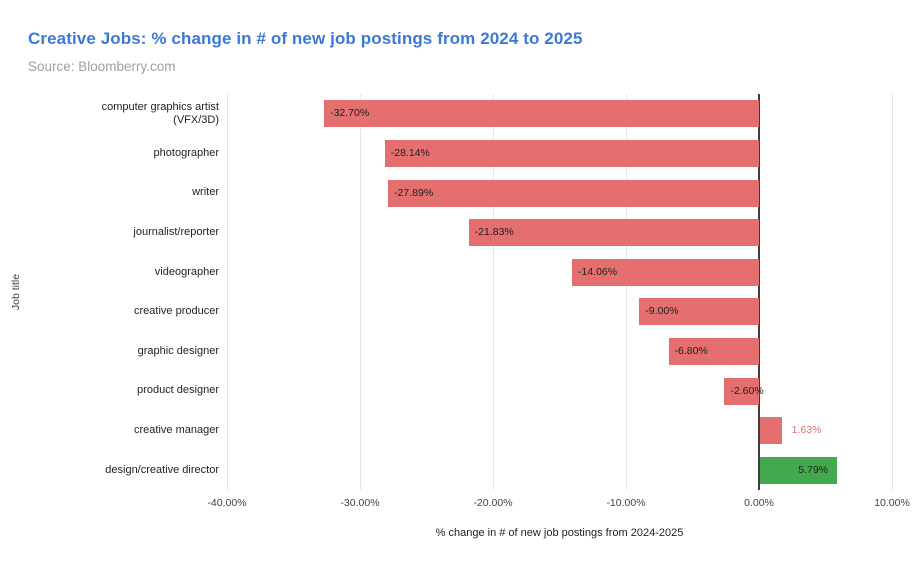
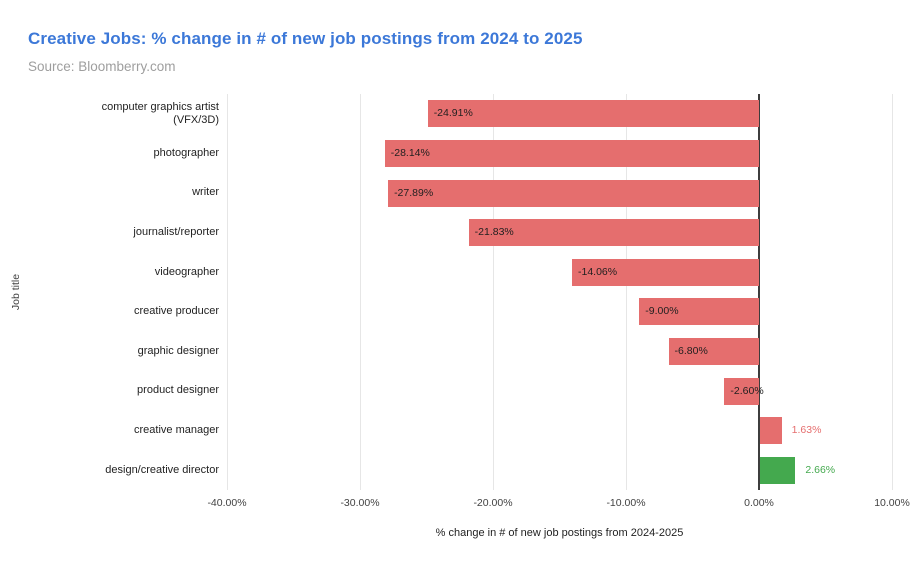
computer graphics artist (VFX/3D): -32.70% -> -24.91%
design/creative director: 5.79% -> 2.66%
